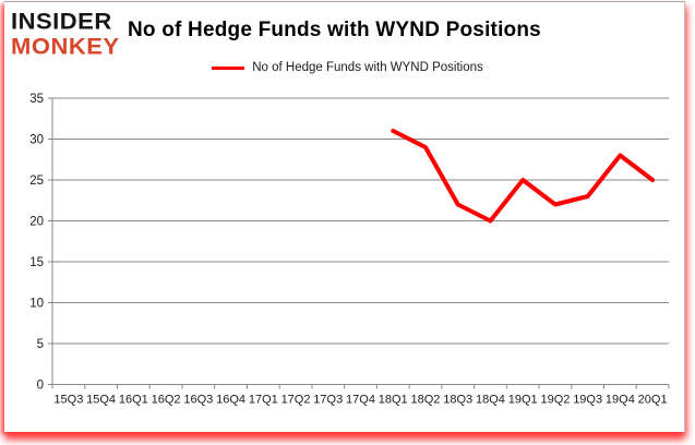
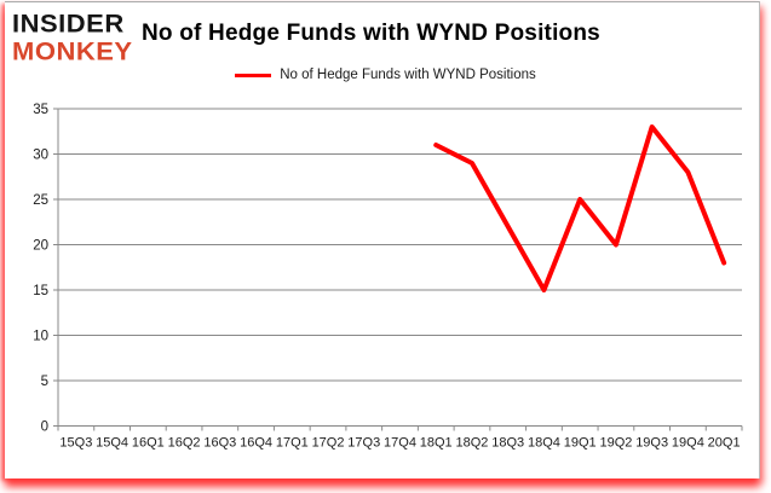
18Q4: 20 -> 15
19Q2: 22 -> 20
19Q3: 23 -> 33
20Q1: 25 -> 18
